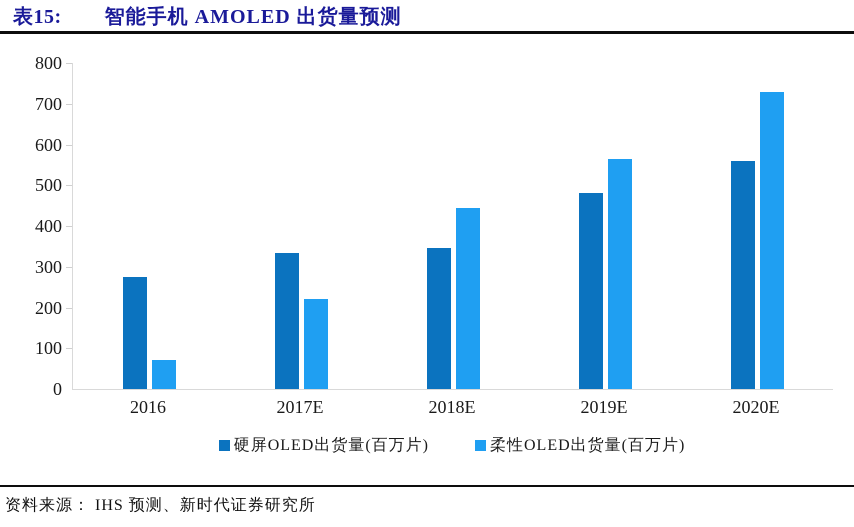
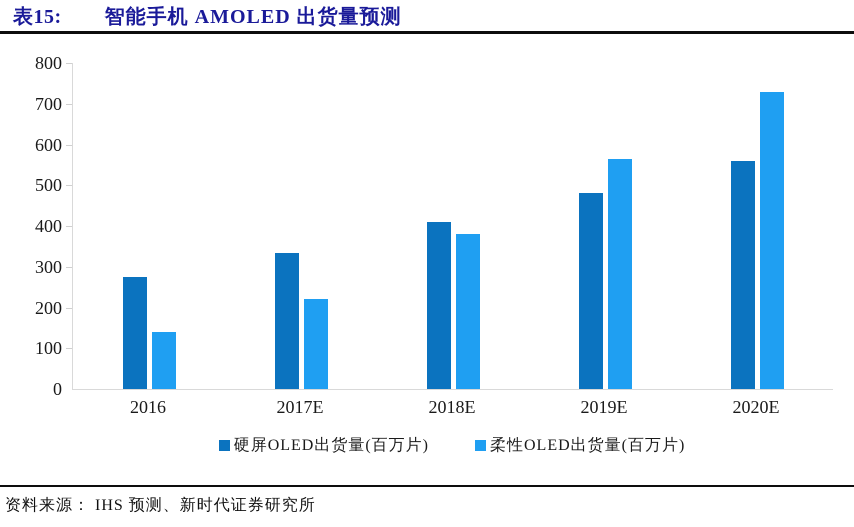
柔性OLED出货量(百万片)/2016: 70 -> 140
硬屏OLED出货量(百万片)/2018E: 340 -> 410
柔性OLED出货量(百万片)/2018E: 440 -> 380
